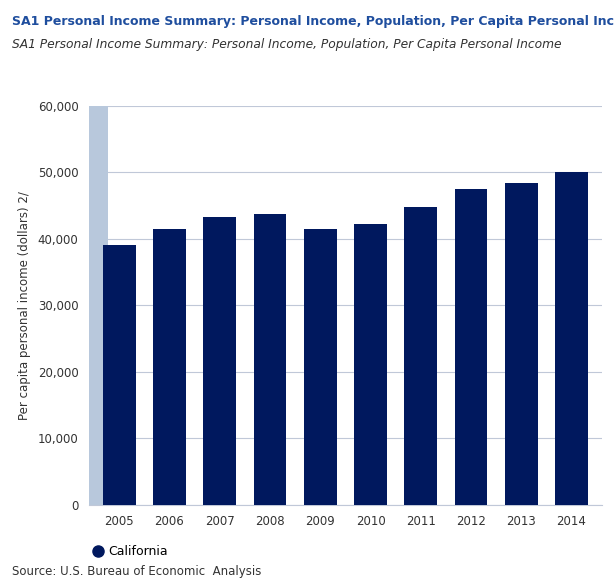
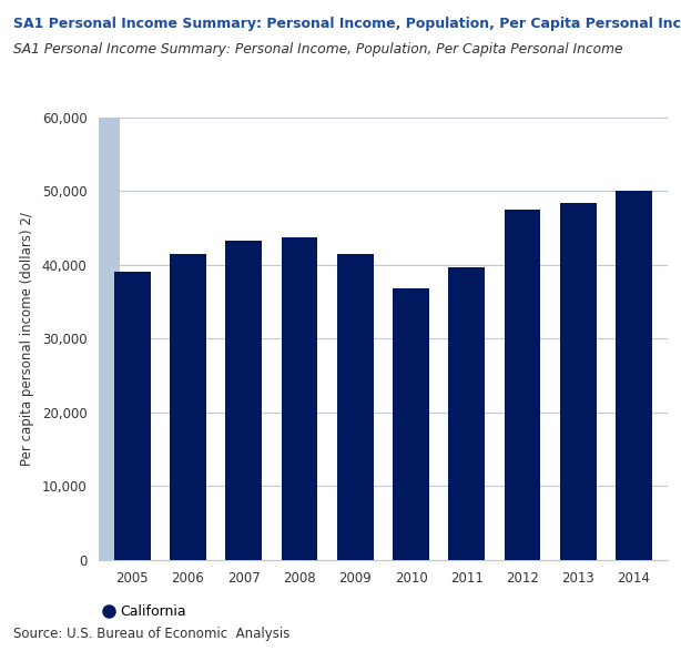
2010: 42,200 -> 36,800
2011: 44,700 -> 39,600
